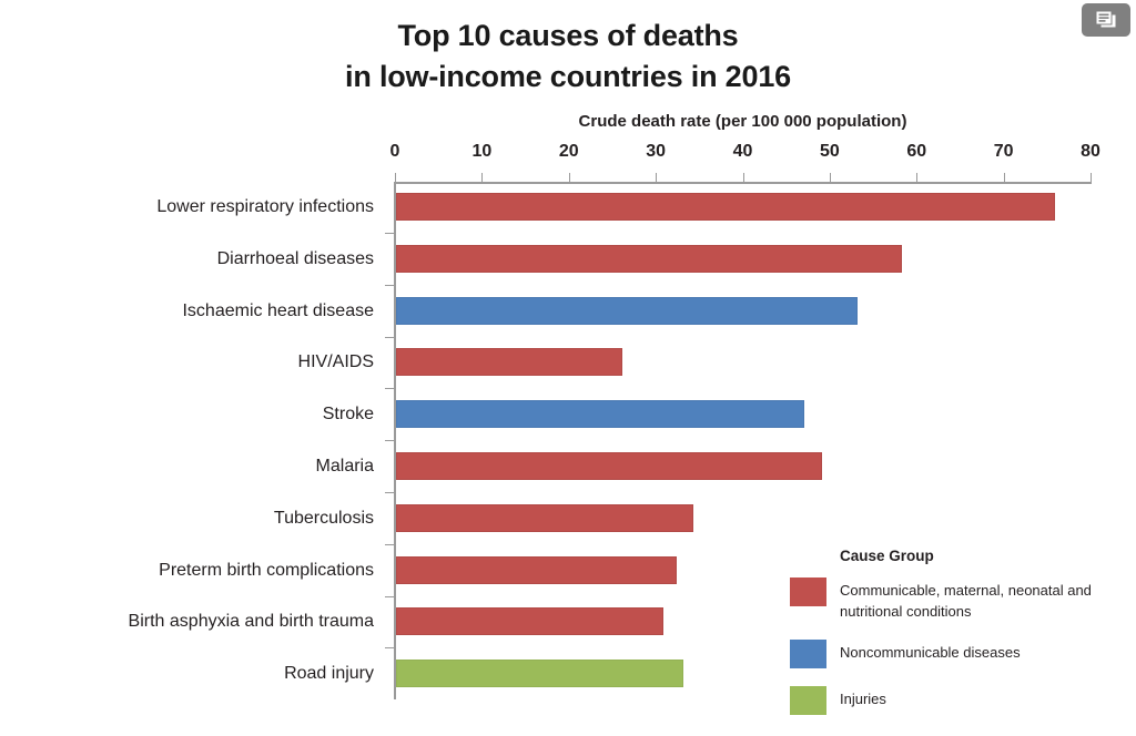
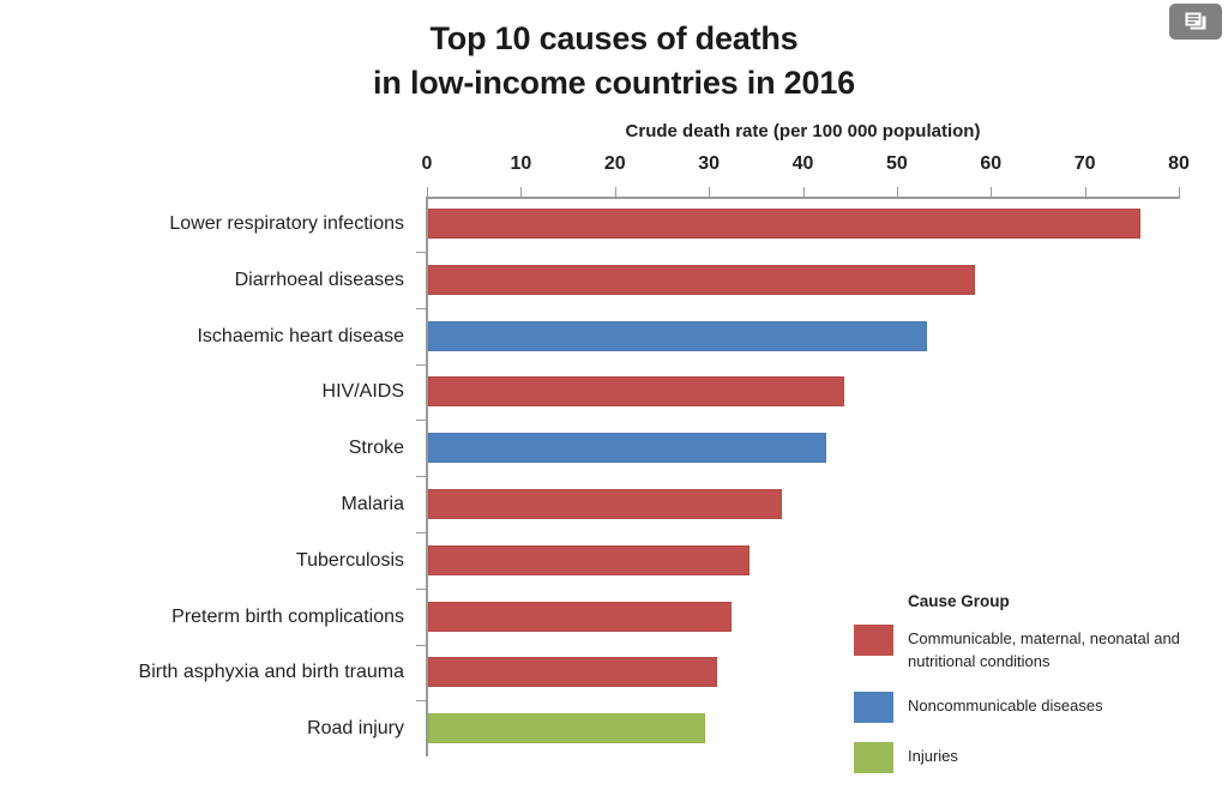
HIV/AIDS: 26 -> 44
Stroke: 47 -> 42
Malaria: 49 -> 38
Road injury: 33 -> 30
